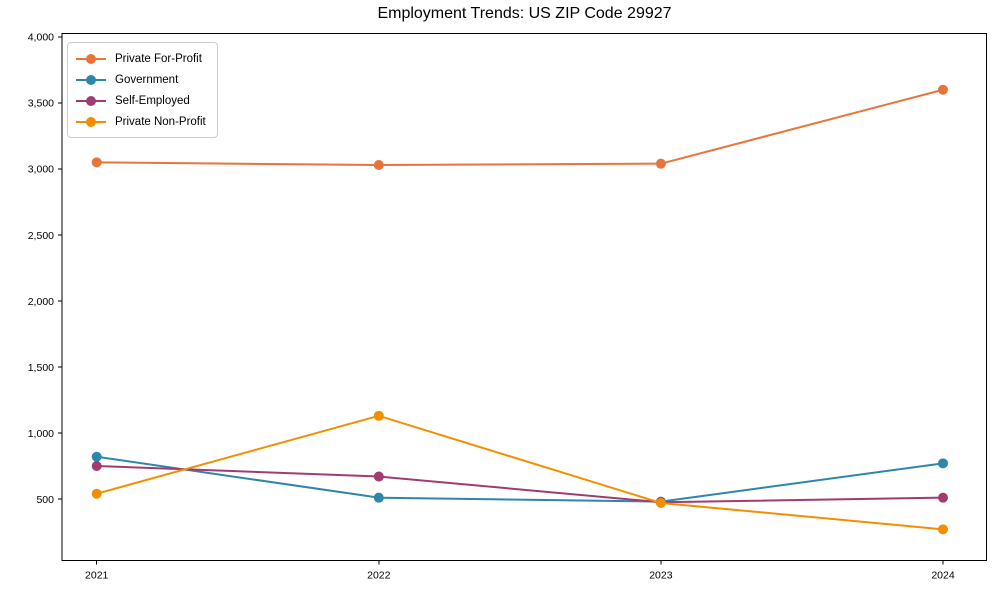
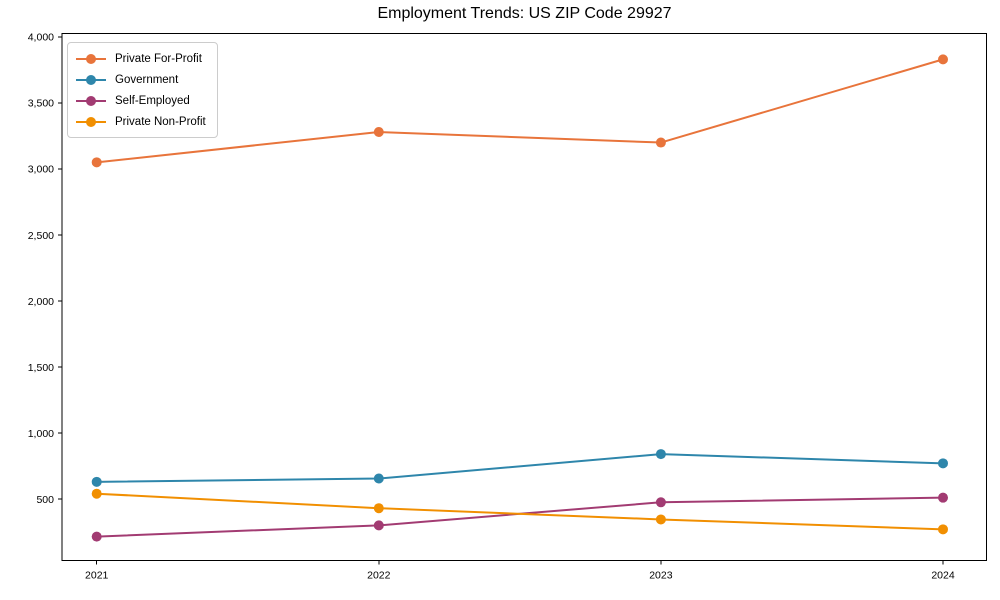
Government/2021: 820 -> 630
Self-Employed/2021: 750 -> 220
Private For-Profit/2022: 3030 -> 3280
Government/2022: 510 -> 660
Self-Employed/2022: 670 -> 300
Private Non-Profit/2022: 1130 -> 430
Private For-Profit/2023: 3040 -> 3200
Government/2023: 480 -> 840
Private Non-Profit/2023: 470 -> 340
Private For-Profit/2024: 3600 -> 3830
